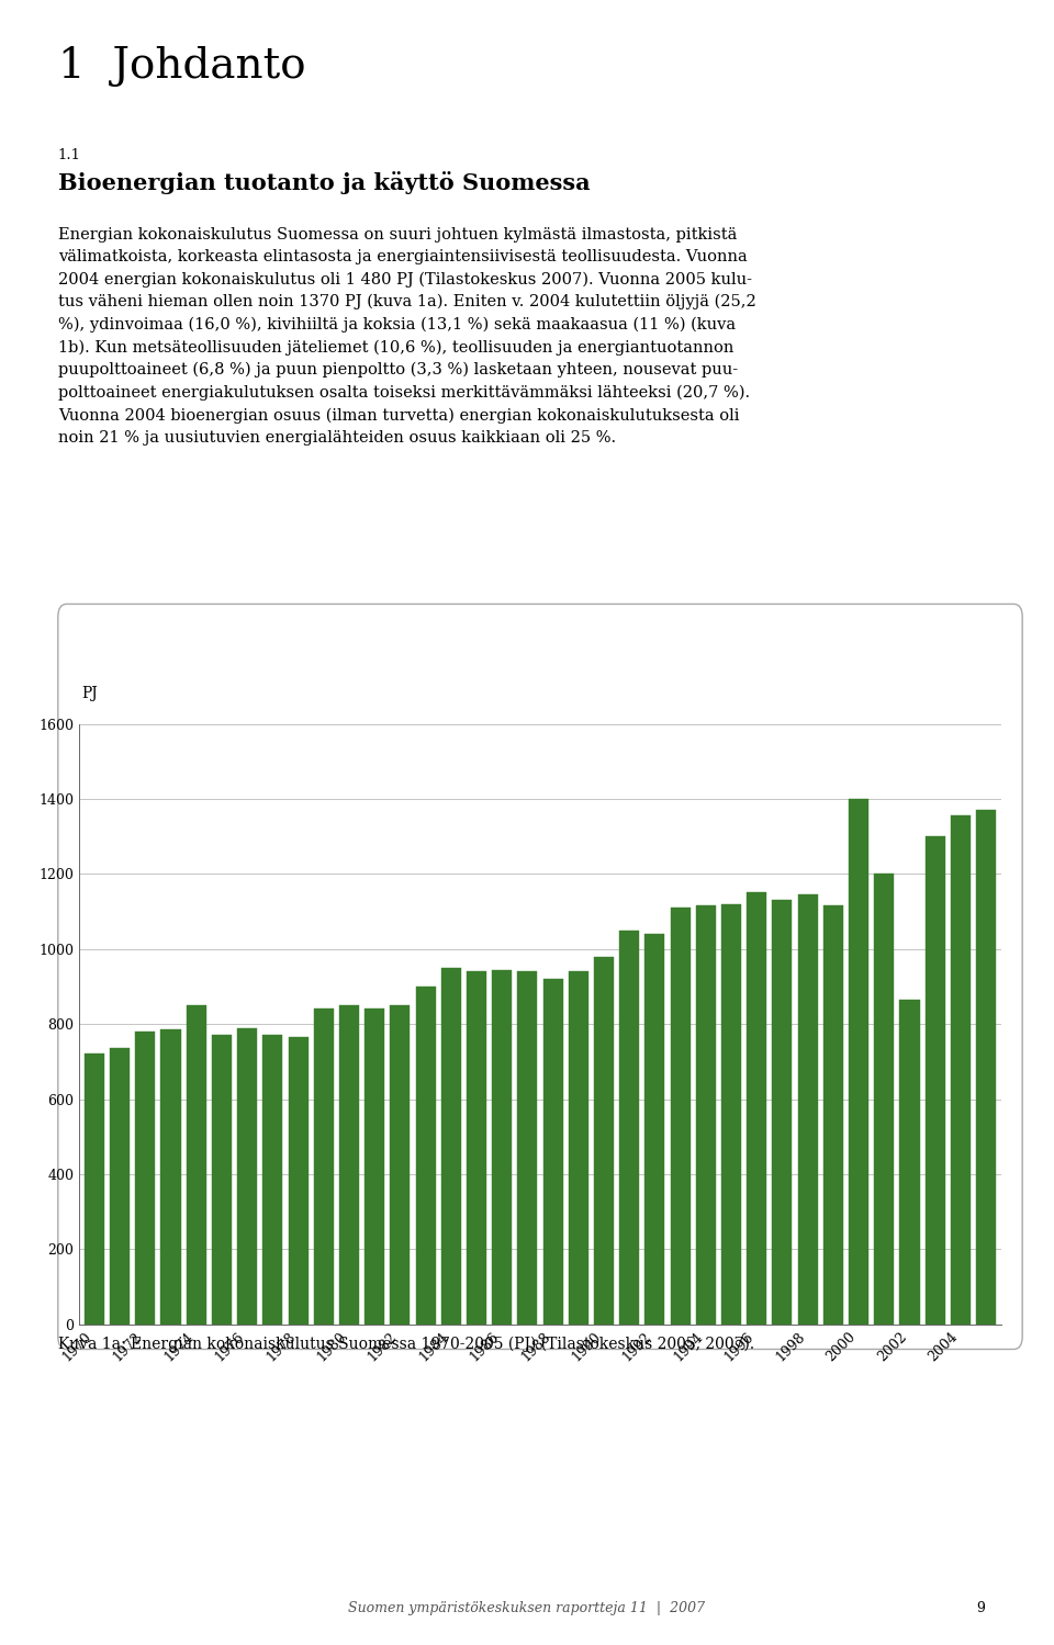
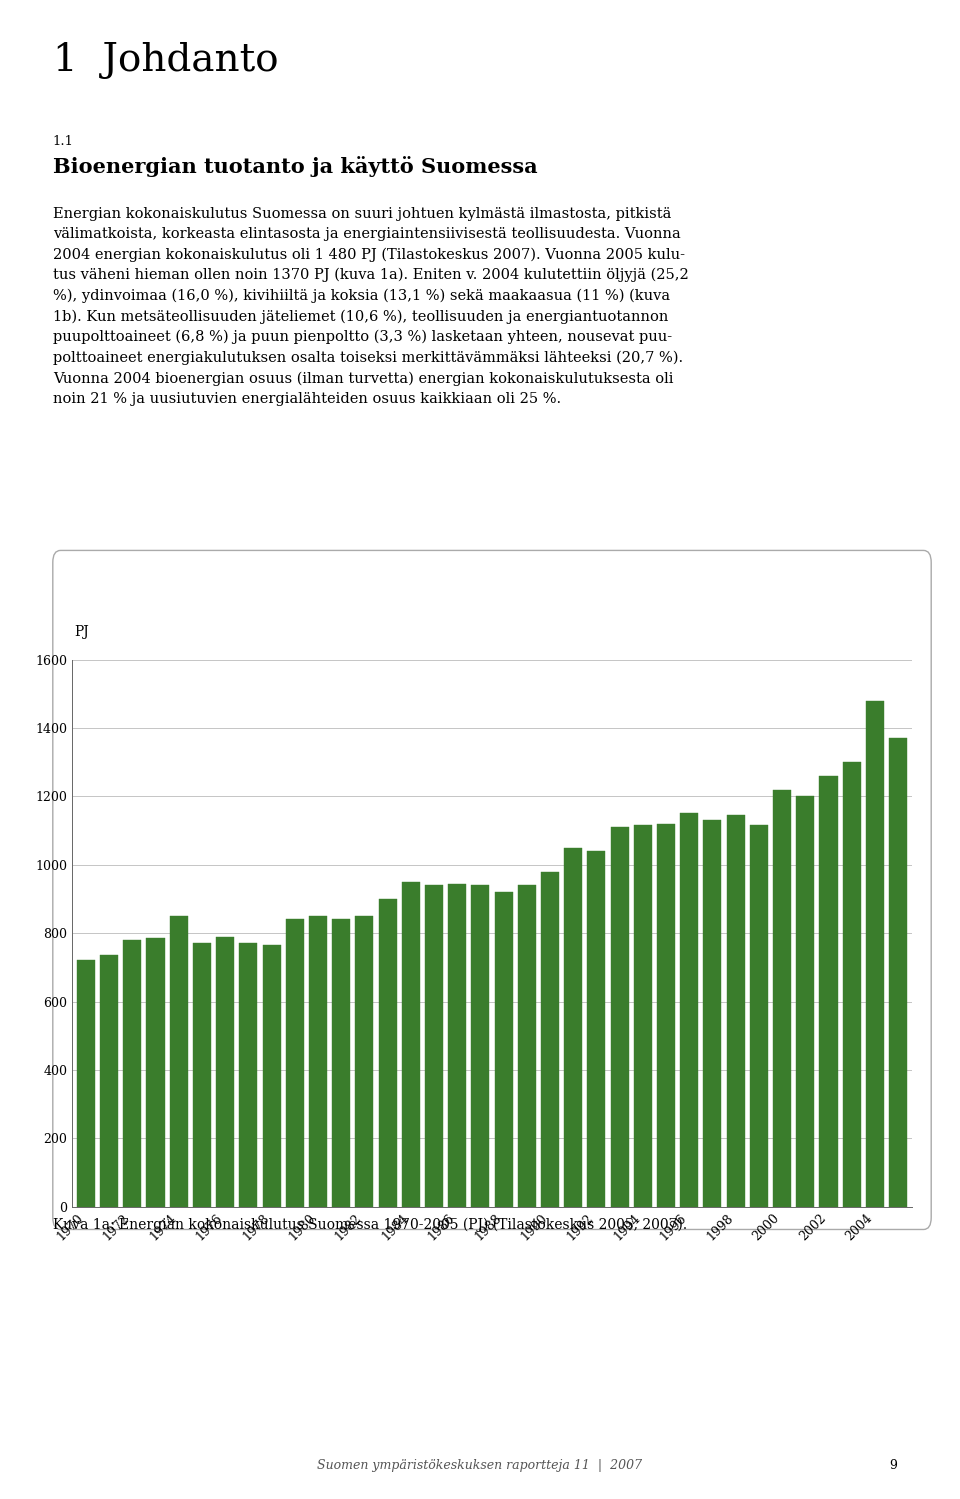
2000: 1400 -> 1220
2002: 865 -> 1260
2004: 1355 -> 1480
